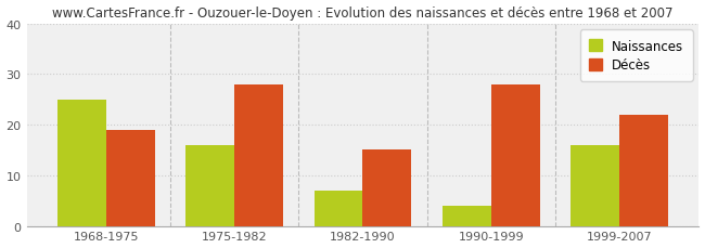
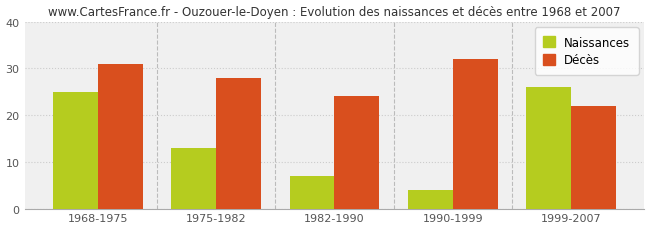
Décès/1968-1975: 19 -> 31
Naissances/1975-1982: 16 -> 13
Décès/1982-1990: 15 -> 24
Décès/1990-1999: 28 -> 32
Naissances/1999-2007: 16 -> 26
